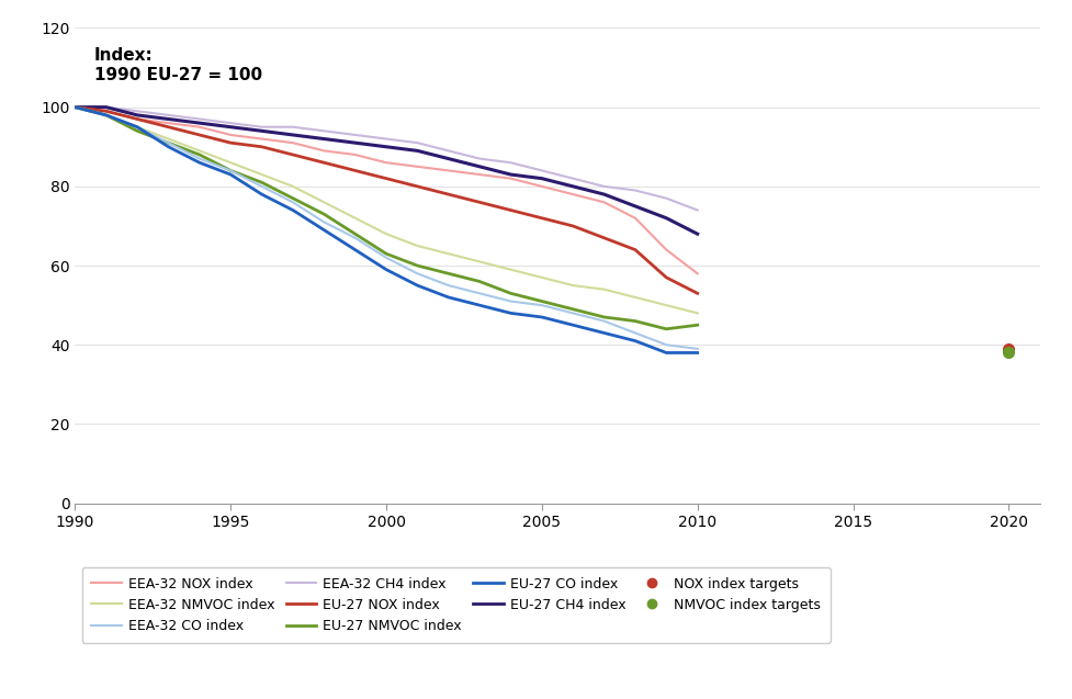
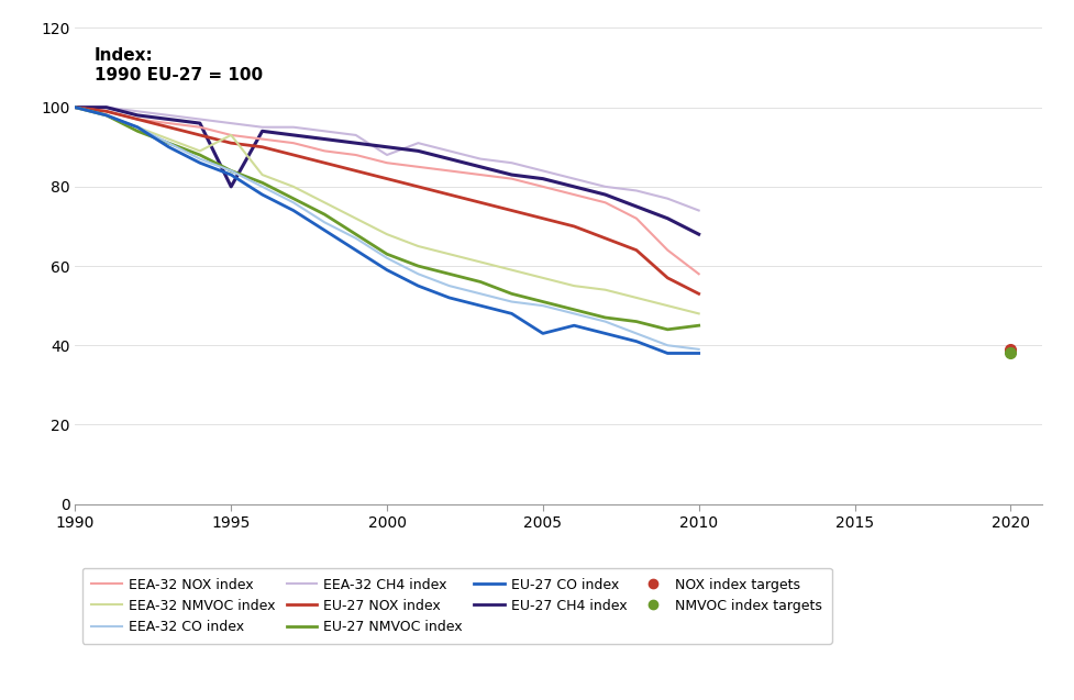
EEA-32 NMVOC index/1995: 86 -> 93
EU-27 CH4 index/1995: 95 -> 80
EEA-32 CH4 index/2000: 92 -> 88
EU-27 CO index/2005: 47 -> 43
